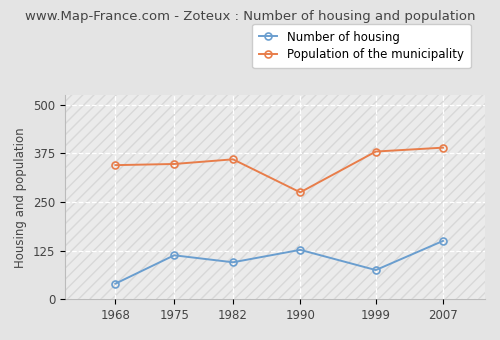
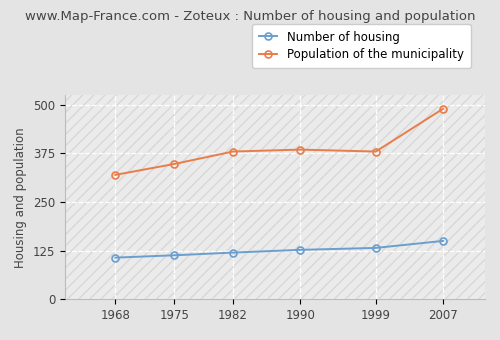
Number of housing/1968: 40 -> 107
Population of the municipality/1968: 345 -> 320
Number of housing/1982: 95 -> 120
Population of the municipality/1982: 360 -> 380
Population of the municipality/1990: 275 -> 385
Number of housing/1999: 75 -> 132
Population of the municipality/2007: 390 -> 490
